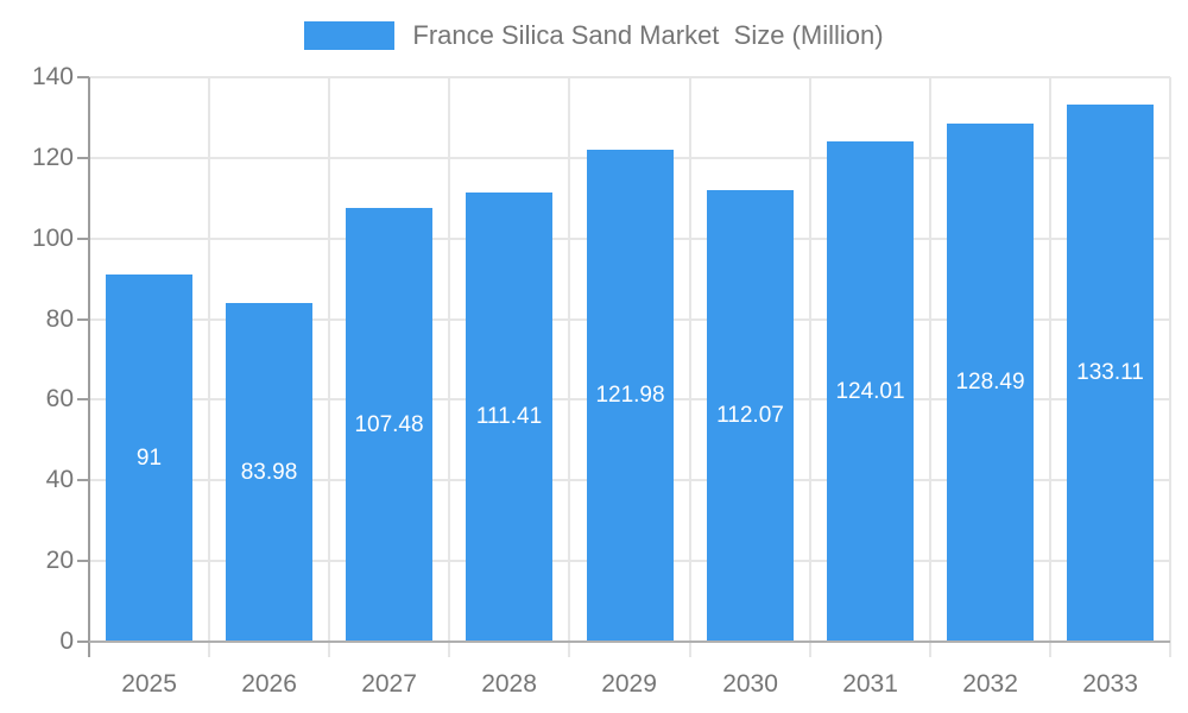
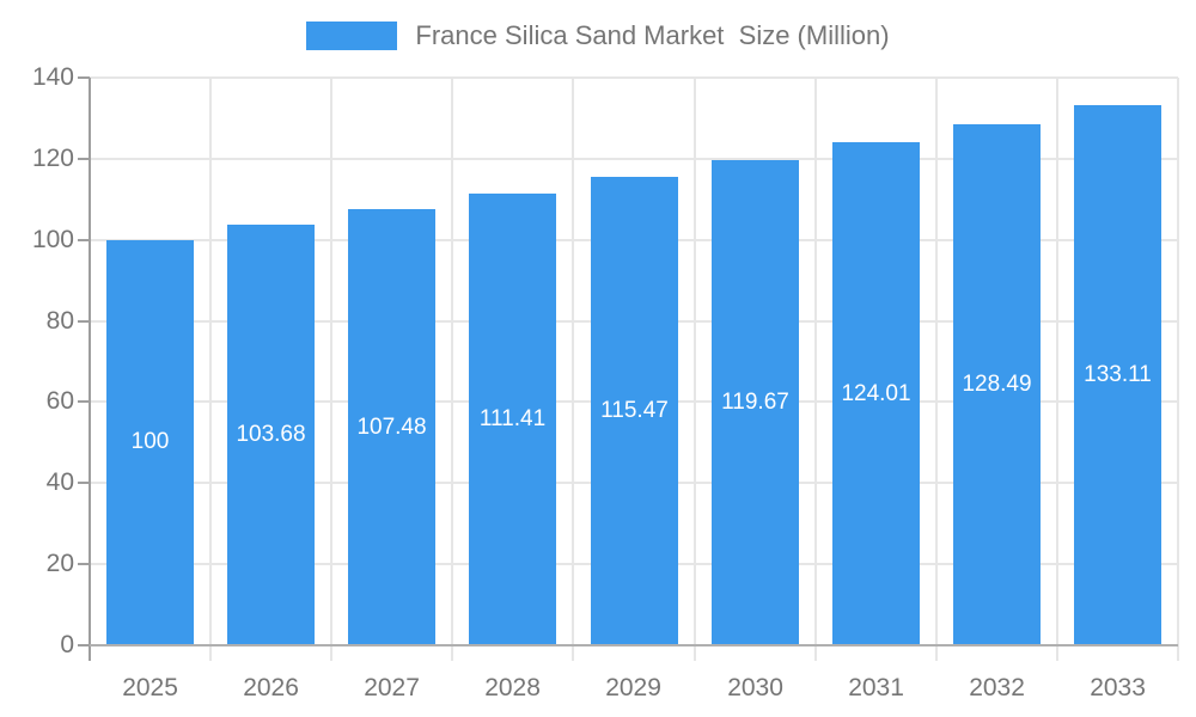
2025: 91 -> 100
2026: 83.98 -> 103.68
2029: 121.98 -> 115.47
2030: 112.07 -> 119.67
